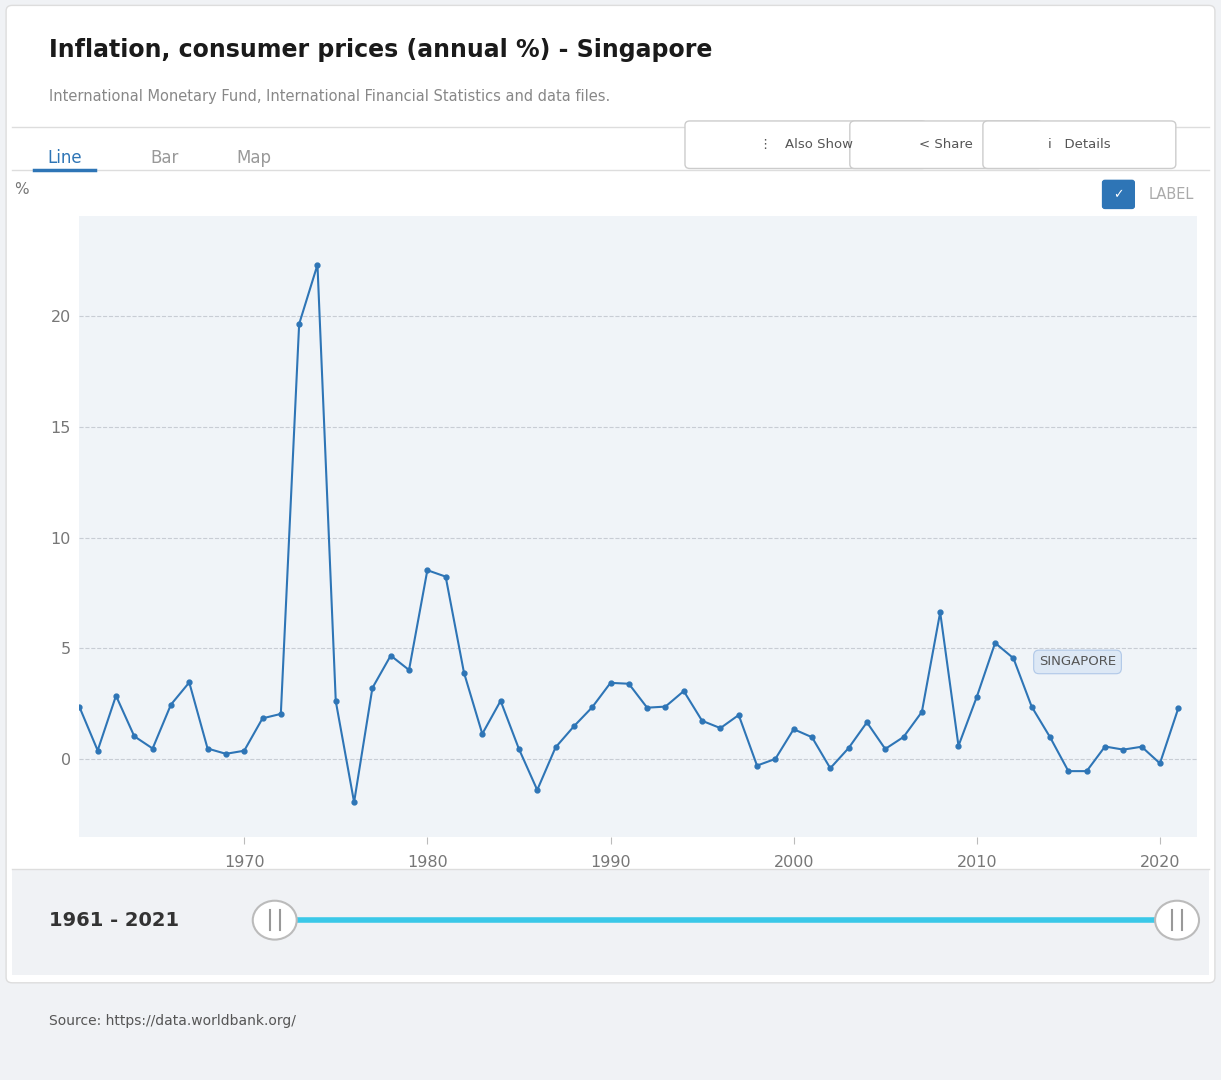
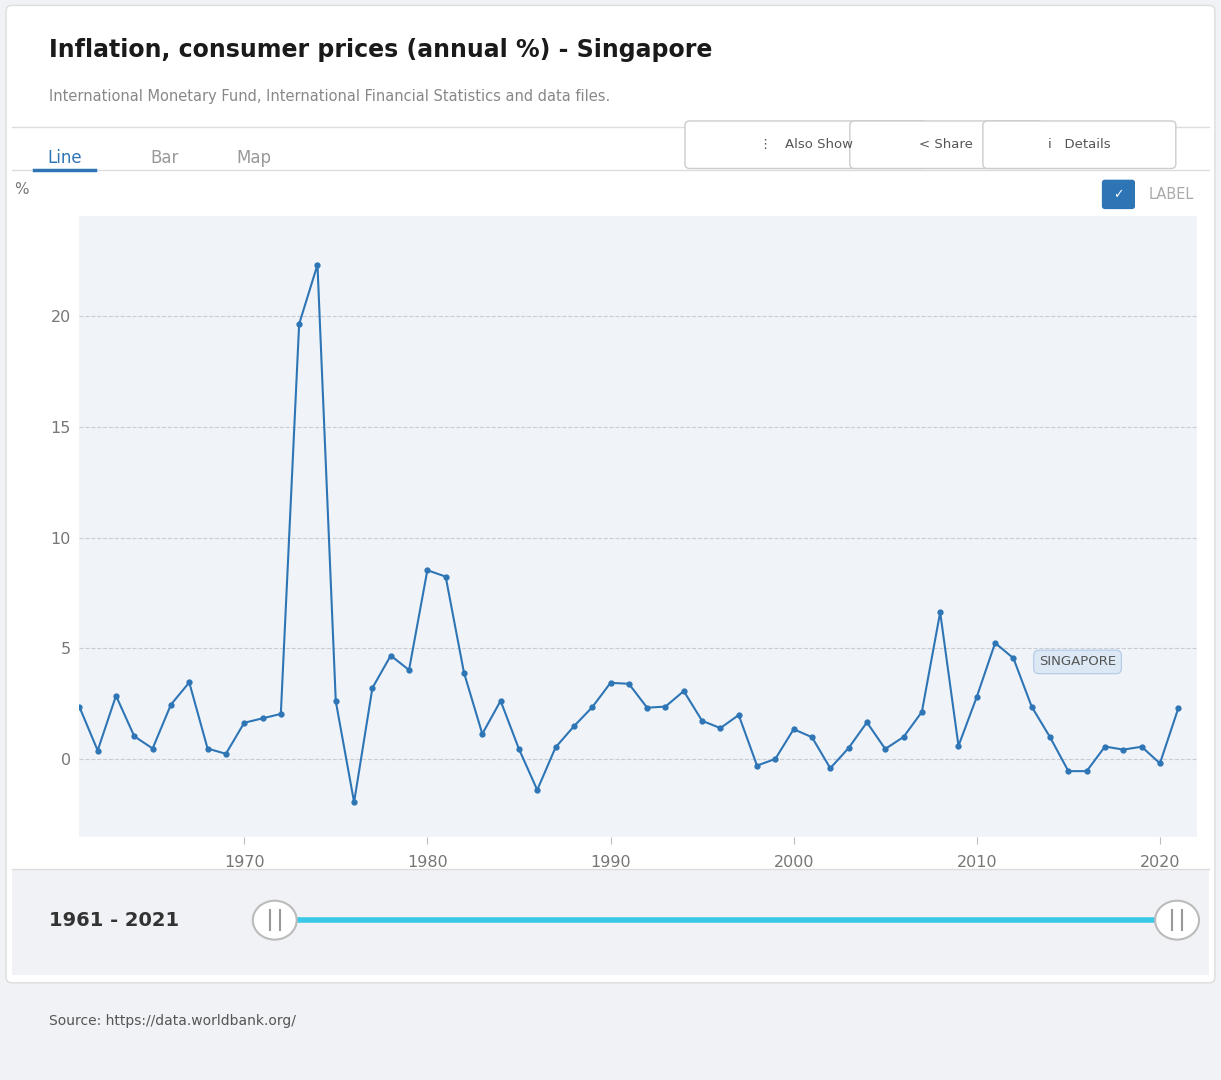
1970: 0.39 -> 1.65
